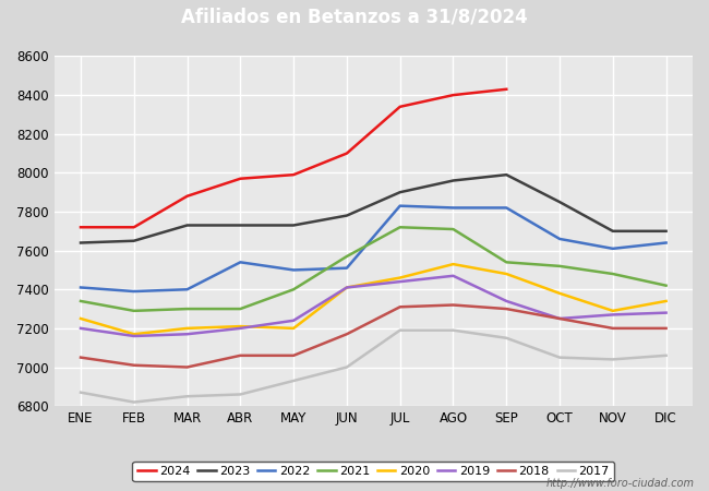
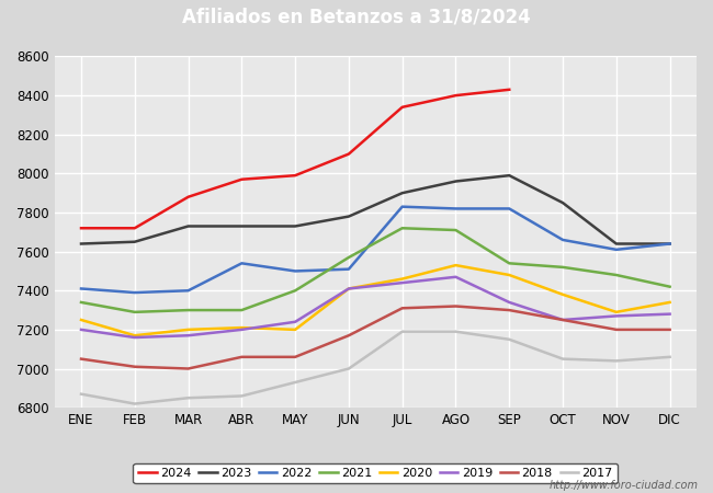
2023/NOV: 7700 -> 7640
2023/DIC: 7700 -> 7640
